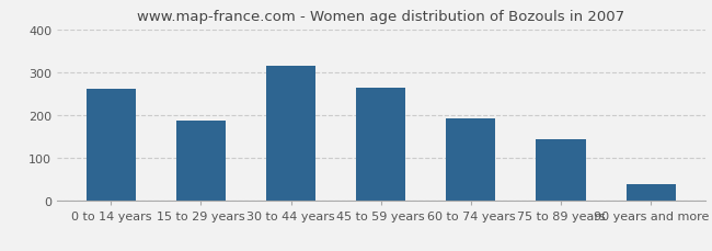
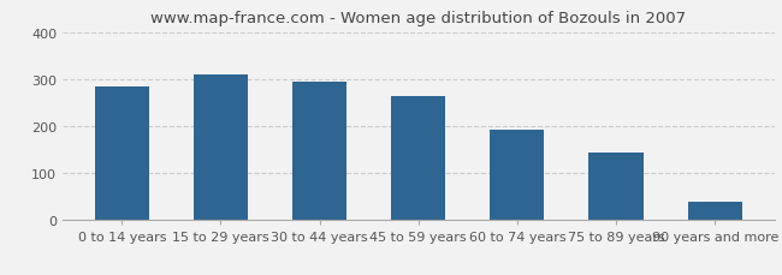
0 to 14 years: 261 -> 285
15 to 29 years: 186 -> 310
30 to 44 years: 315 -> 295
